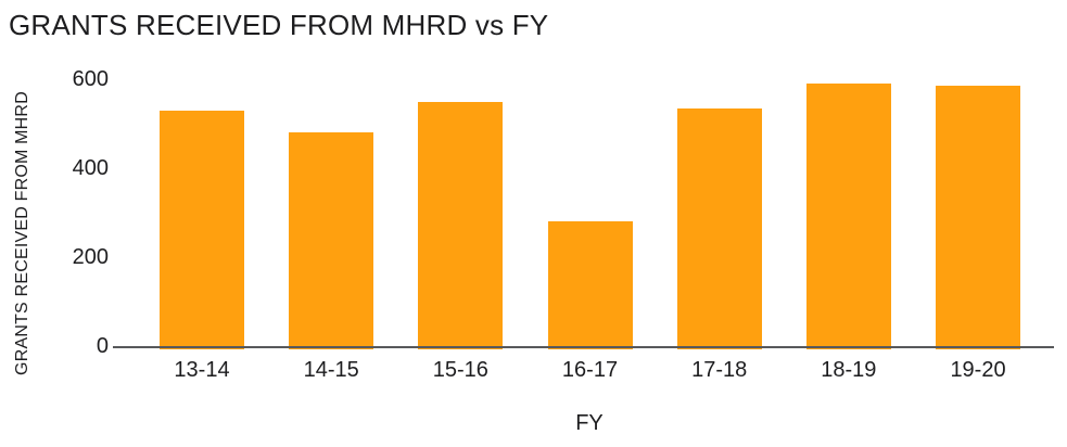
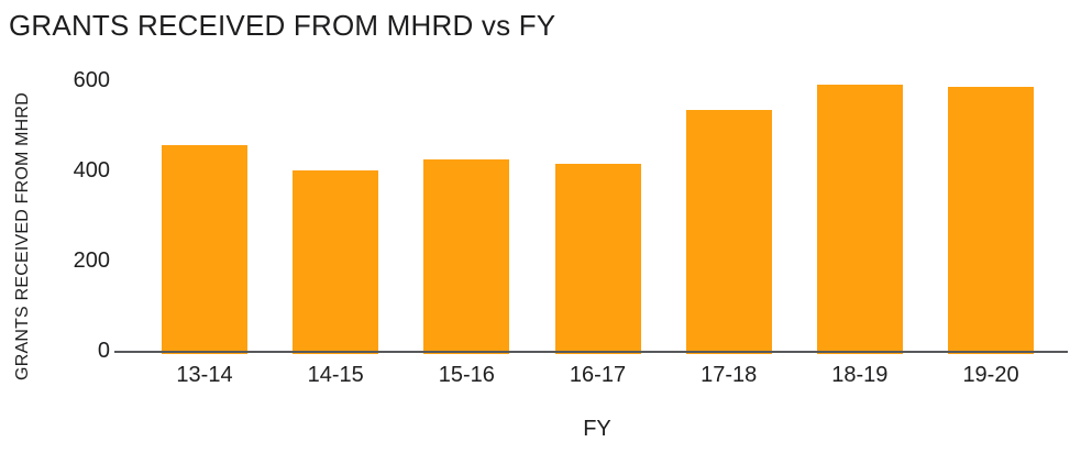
13-14: 530 -> 460
14-15: 480 -> 400
15-16: 550 -> 420
16-17: 280 -> 420
